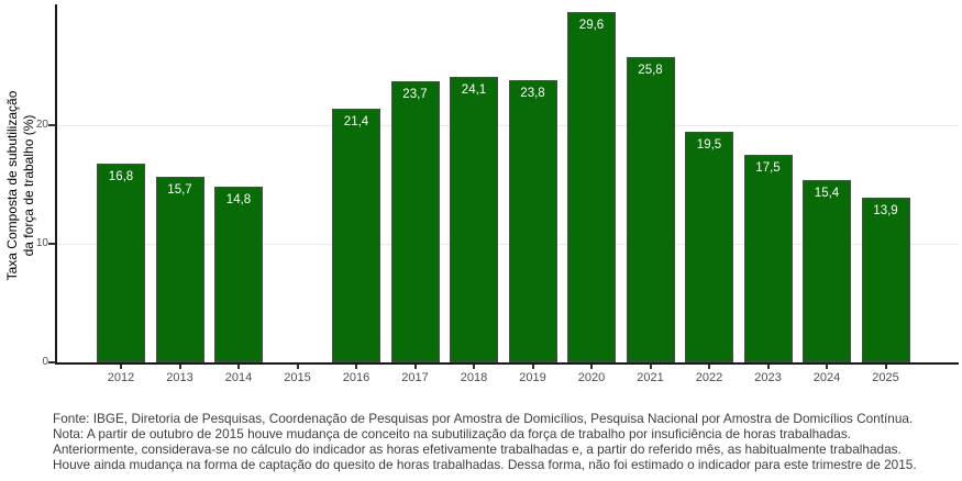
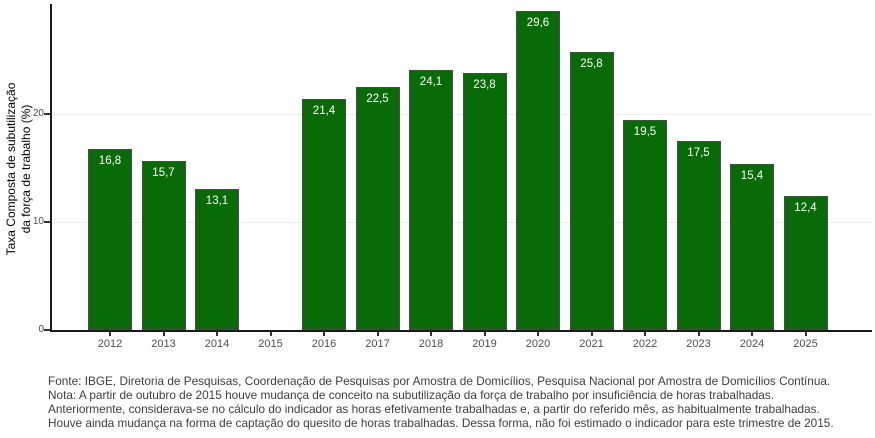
2014: 14,8 -> 13,1
2017: 23,7 -> 22,5
2025: 13,9 -> 12,4
